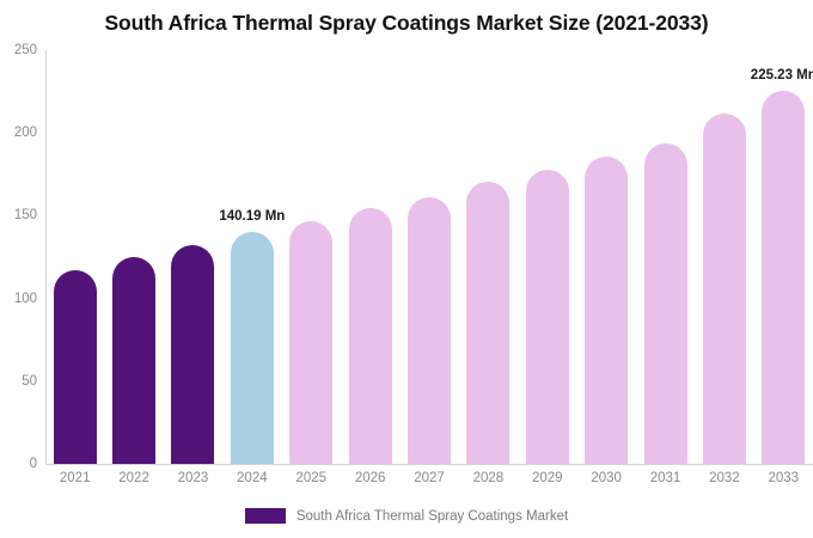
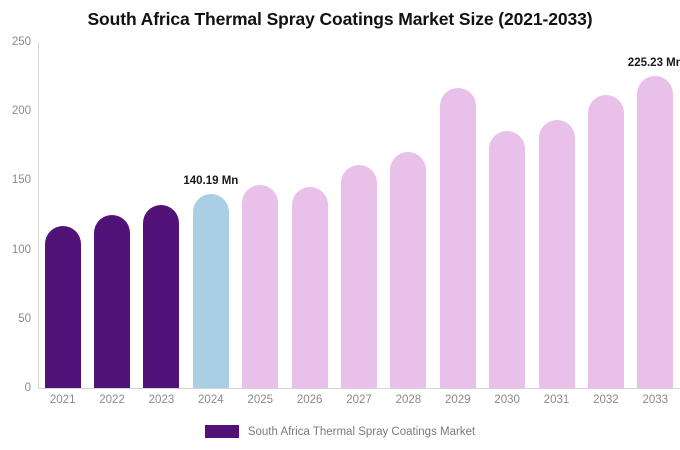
2026: 154 -> 145
2029: 178 -> 217
